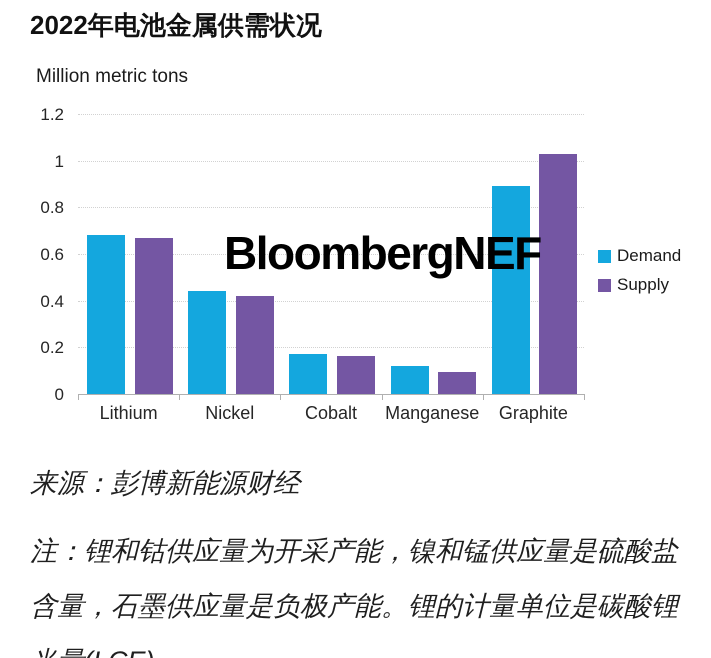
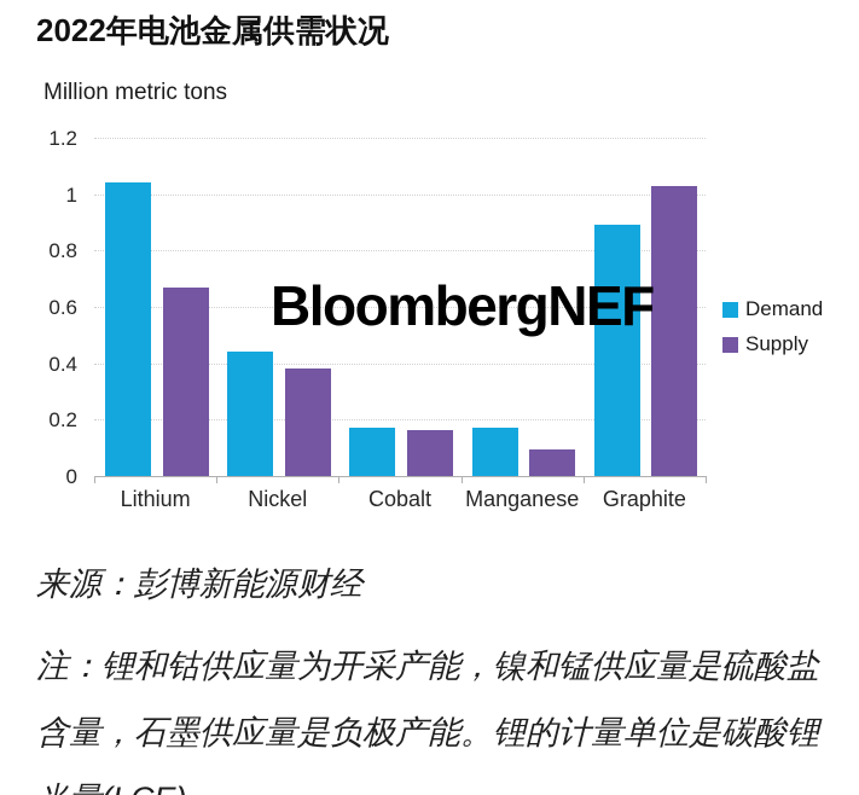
Demand/Lithium: 0.68 -> 1.04
Supply/Nickel: 0.42 -> 0.38
Demand/Manganese: 0.12 -> 0.17
